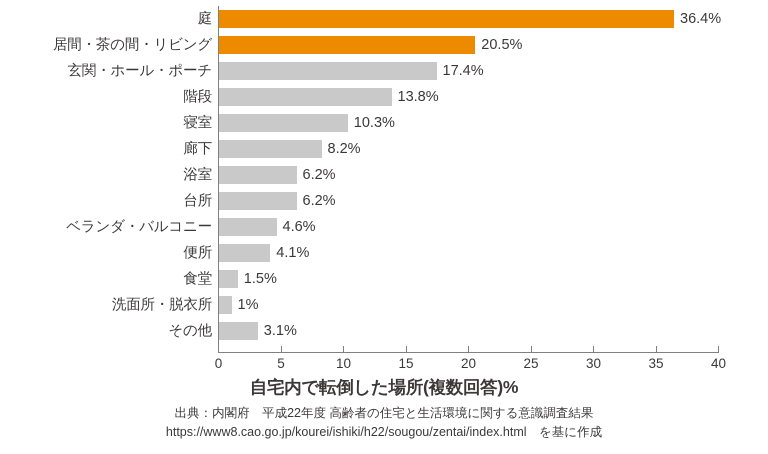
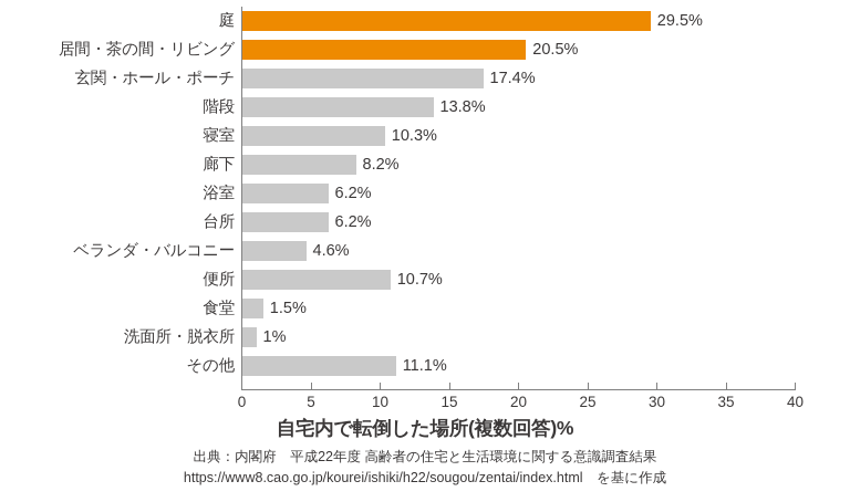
庭: 36.4% -> 29.5%
便所: 4.1% -> 10.7%
その他: 3.1% -> 11.1%
